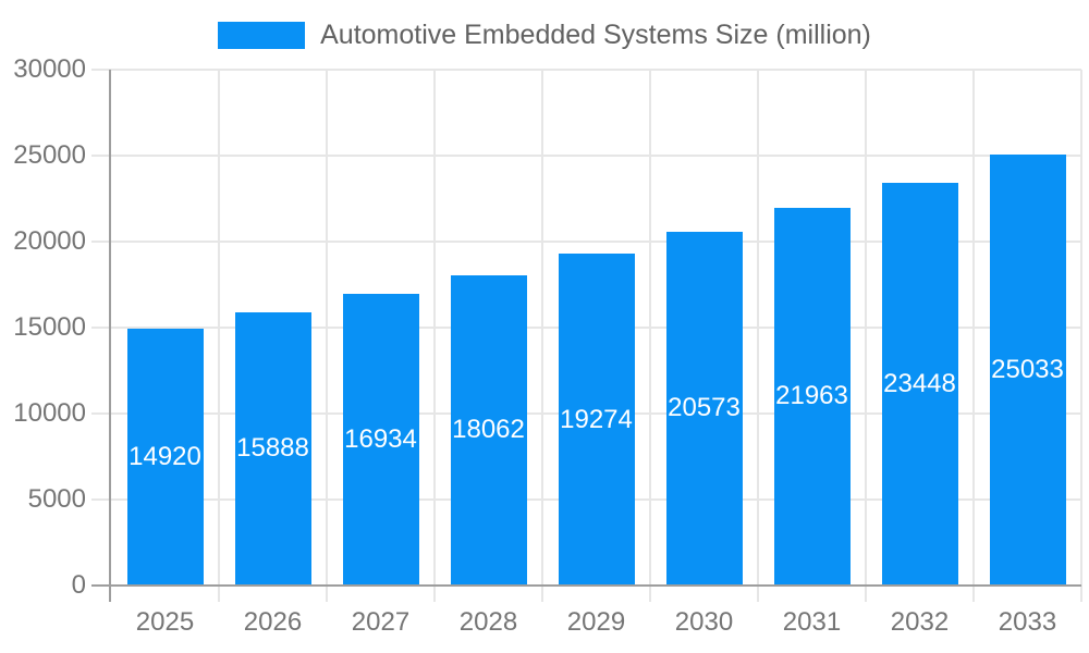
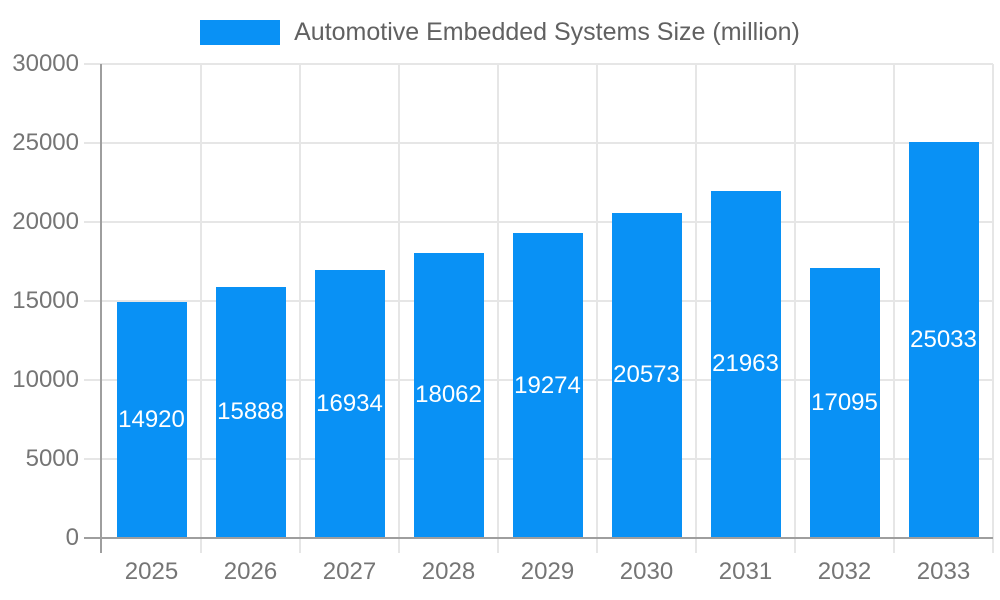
2032: 23448 -> 17095
